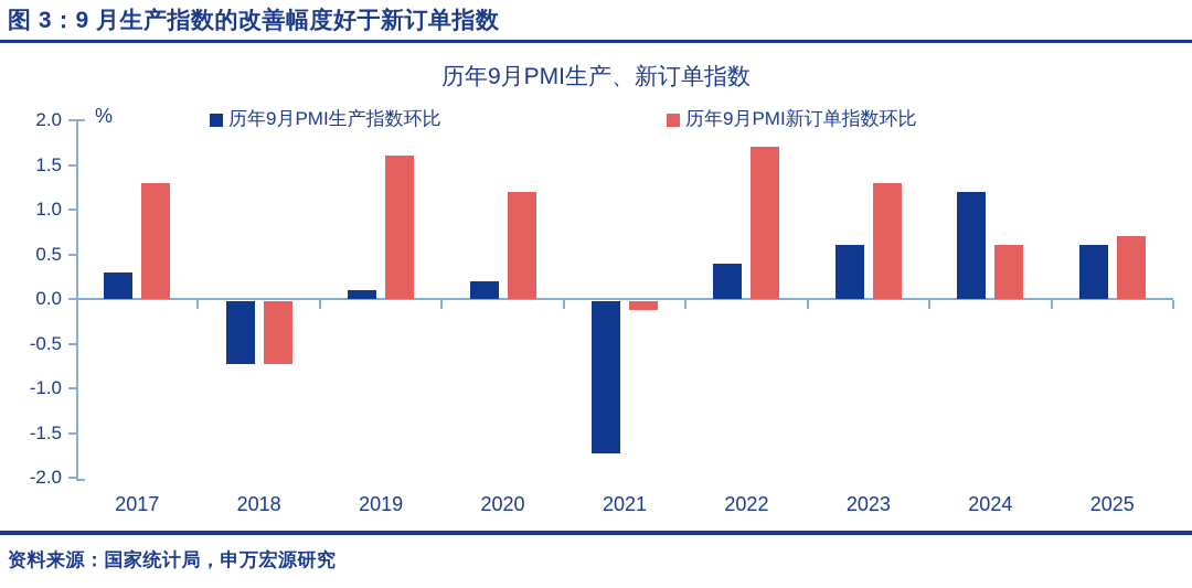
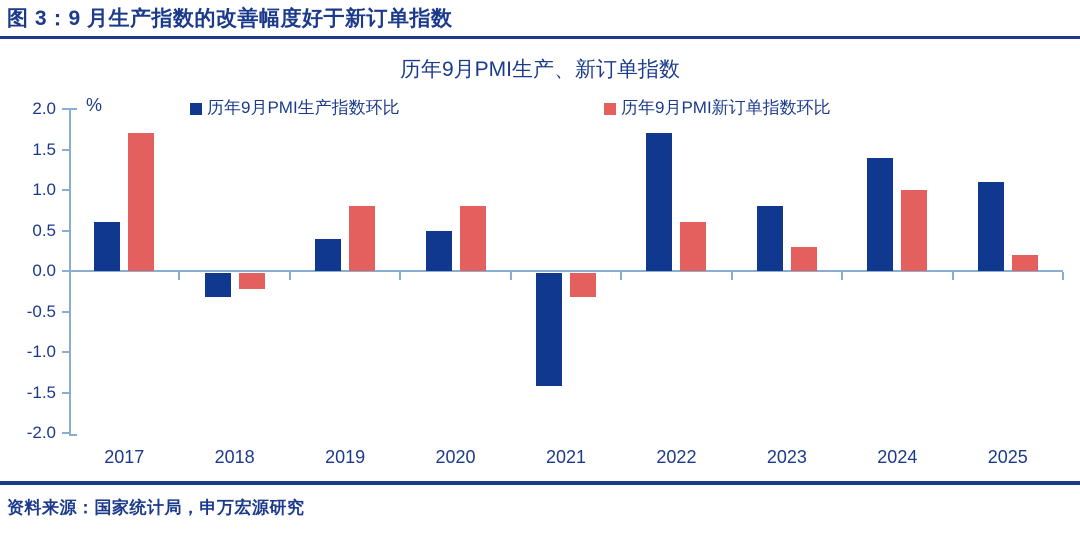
历年9月PMI生产指数环比/2017: 0.3 -> 0.6
历年9月PMI新订单指数环比/2017: 1.3 -> 1.7
历年9月PMI生产指数环比/2018: -0.7 -> -0.3
历年9月PMI新订单指数环比/2018: -0.7 -> -0.2
历年9月PMI生产指数环比/2019: 0.1 -> 0.4
历年9月PMI新订单指数环比/2019: 1.6 -> 0.8
历年9月PMI生产指数环比/2020: 0.2 -> 0.5
历年9月PMI新订单指数环比/2020: 1.2 -> 0.8
历年9月PMI生产指数环比/2021: -1.7 -> -1.4
历年9月PMI新订单指数环比/2021: -0.1 -> -0.3
历年9月PMI生产指数环比/2022: 0.4 -> 1.7
历年9月PMI新订单指数环比/2022: 1.7 -> 0.6
历年9月PMI生产指数环比/2023: 0.6 -> 0.8
历年9月PMI新订单指数环比/2023: 1.3 -> 0.3
历年9月PMI生产指数环比/2024: 1.2 -> 1.4
历年9月PMI新订单指数环比/2024: 0.6 -> 1.0
历年9月PMI生产指数环比/2025: 0.6 -> 1.1
历年9月PMI新订单指数环比/2025: 0.7 -> 0.2
